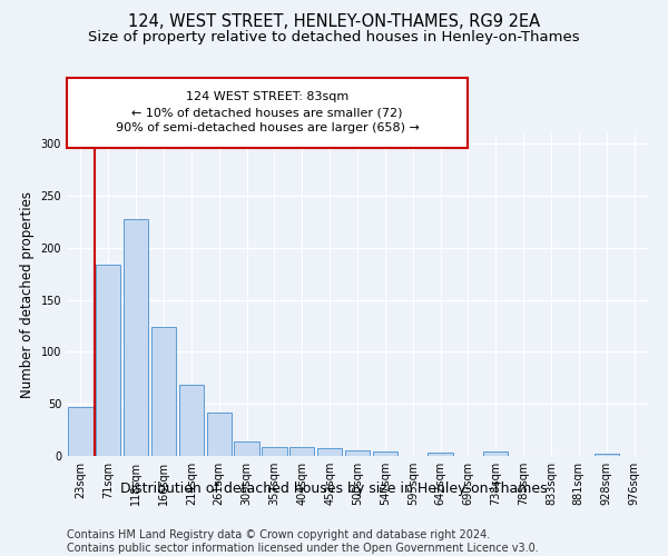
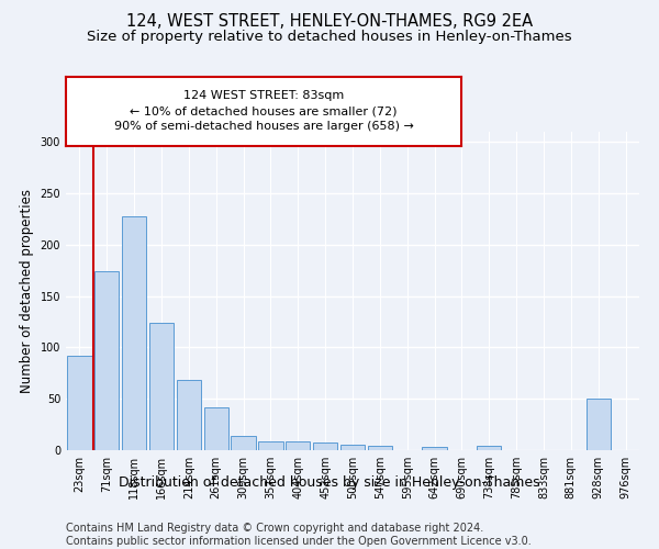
23sqm: 47 -> 92
71sqm: 184 -> 174
928sqm: 2 -> 50
